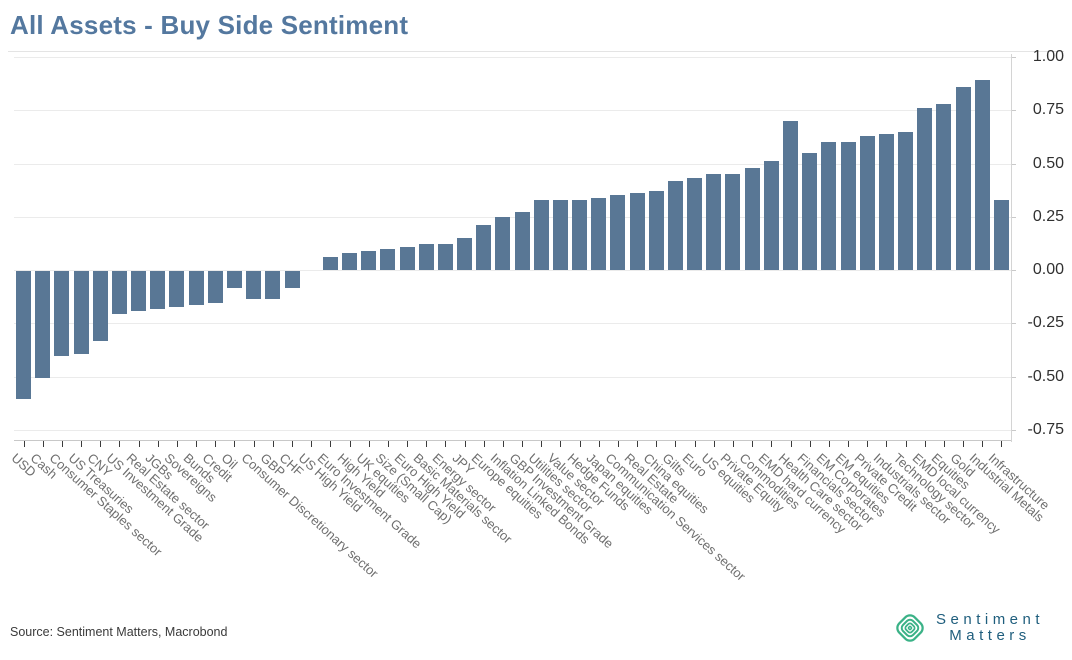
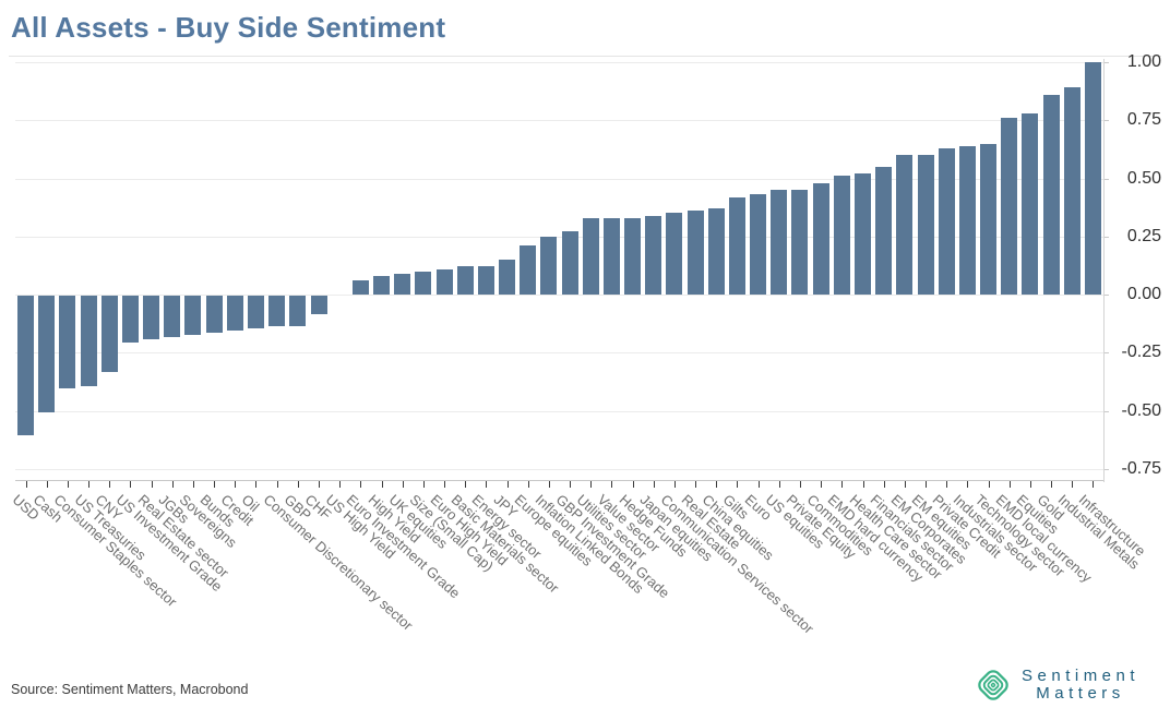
Oil: -0.08 -> -0.14
Health Care sector: 0.70 -> 0.52
Infrastructure: 0.33 -> 1.00
